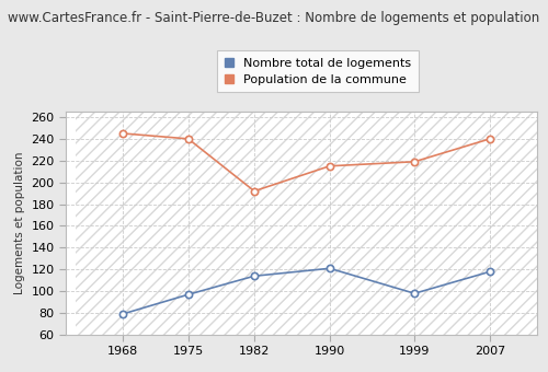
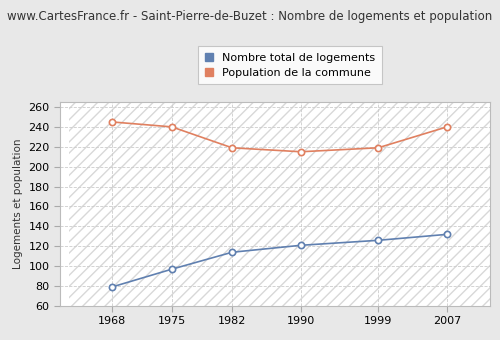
Population de la commune/1982: 192 -> 219
Nombre total de logements/1999: 98 -> 126
Nombre total de logements/2007: 118 -> 132
